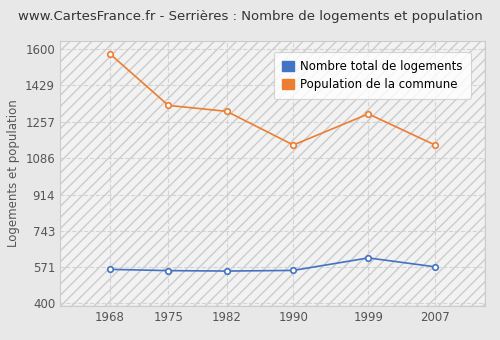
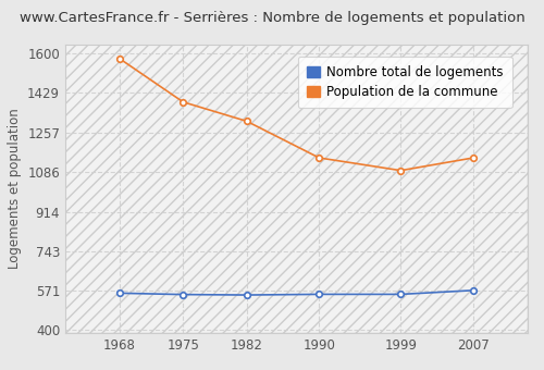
Population de la commune/1975: 1335 -> 1390
Nombre total de logements/1999: 615 -> 556
Population de la commune/1999: 1295 -> 1093
